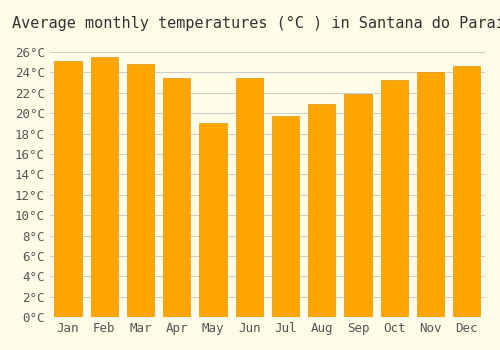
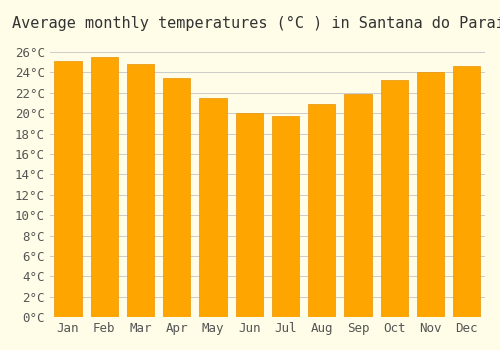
May: 19.0°C -> 21.5°C
Jun: 23.5°C -> 20.0°C
